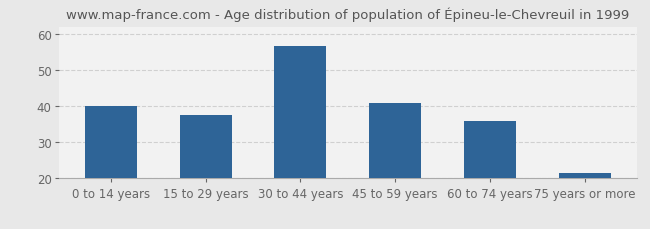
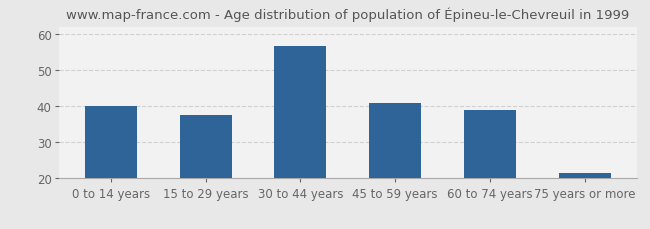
60 to 74 years: 36.0 -> 39.0
